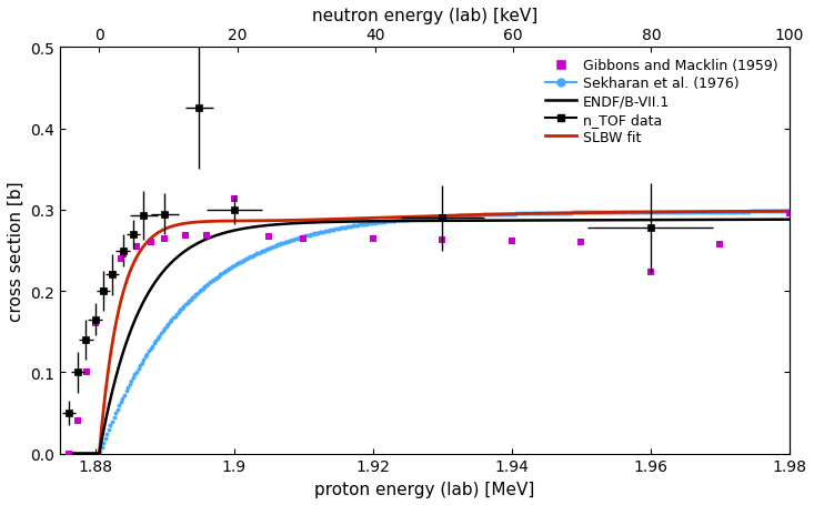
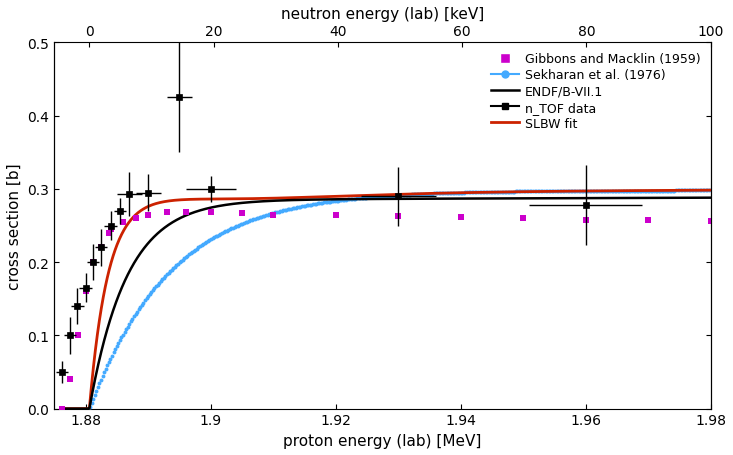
Gibbons and Macklin (1959)/1.9: 0.314 -> 0.268
Gibbons and Macklin (1959)/1.96: 0.224 -> 0.258
Gibbons and Macklin (1959)/1.98: 0.296 -> 0.256
